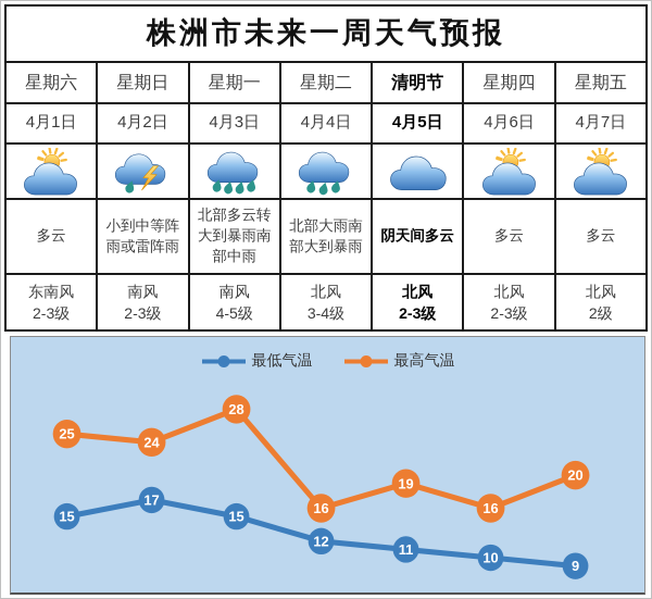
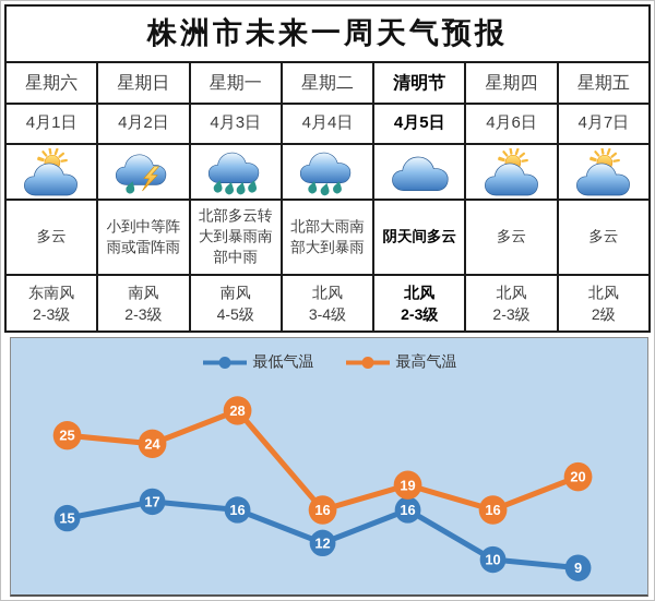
最低气温/4月3日: 15 -> 16
最低气温/4月5日: 11 -> 16
